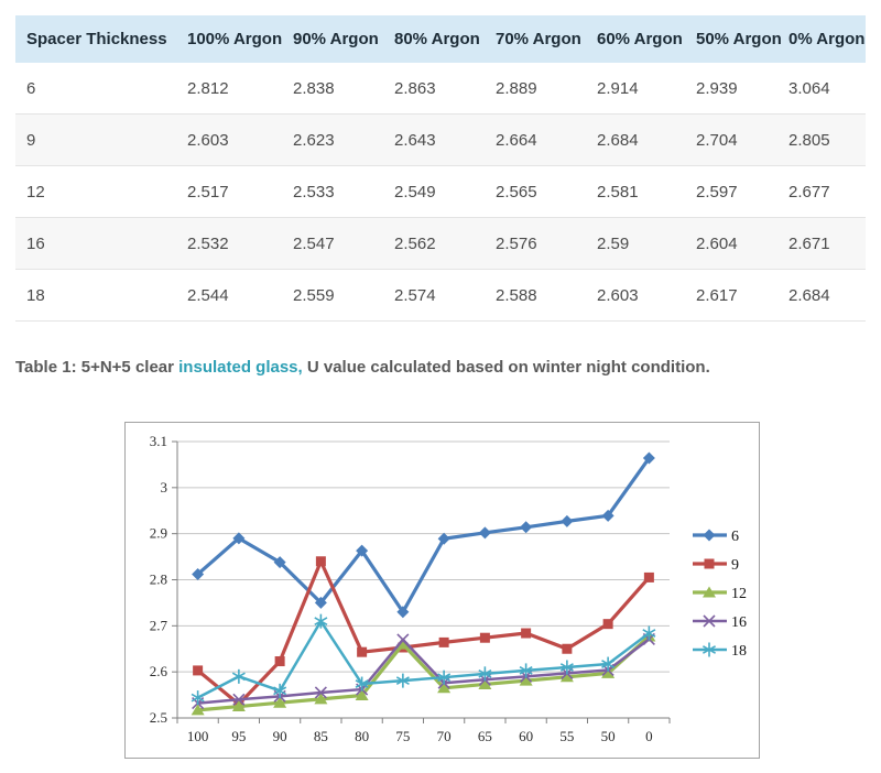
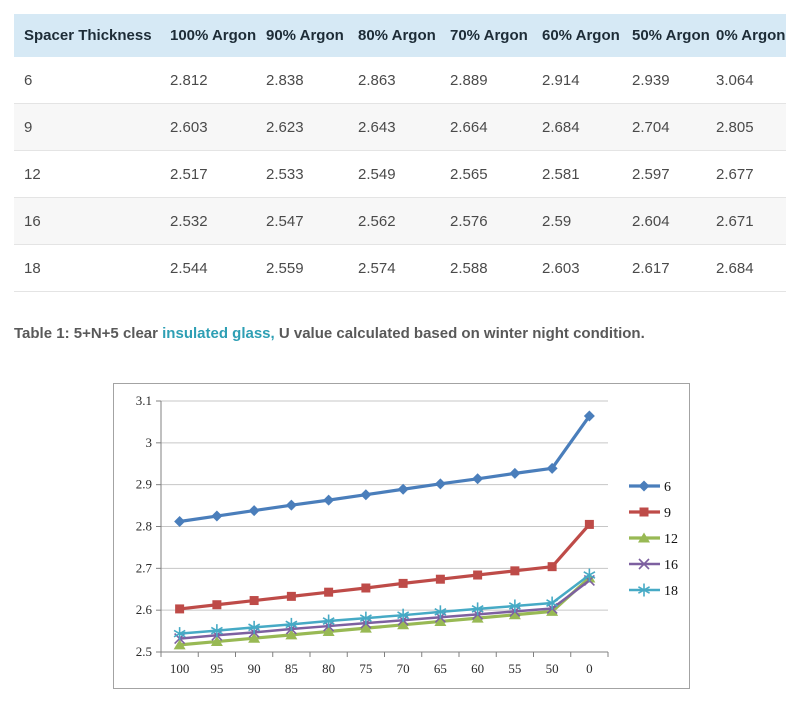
6/95: 2.89 -> 2.83
9/95: 2.53 -> 2.61
18/95: 2.59 -> 2.55
6/85: 2.75 -> 2.85
9/85: 2.84 -> 2.63
18/85: 2.71 -> 2.57
6/75: 2.73 -> 2.88
12/75: 2.66 -> 2.56
16/75: 2.67 -> 2.57
9/55: 2.65 -> 2.69
